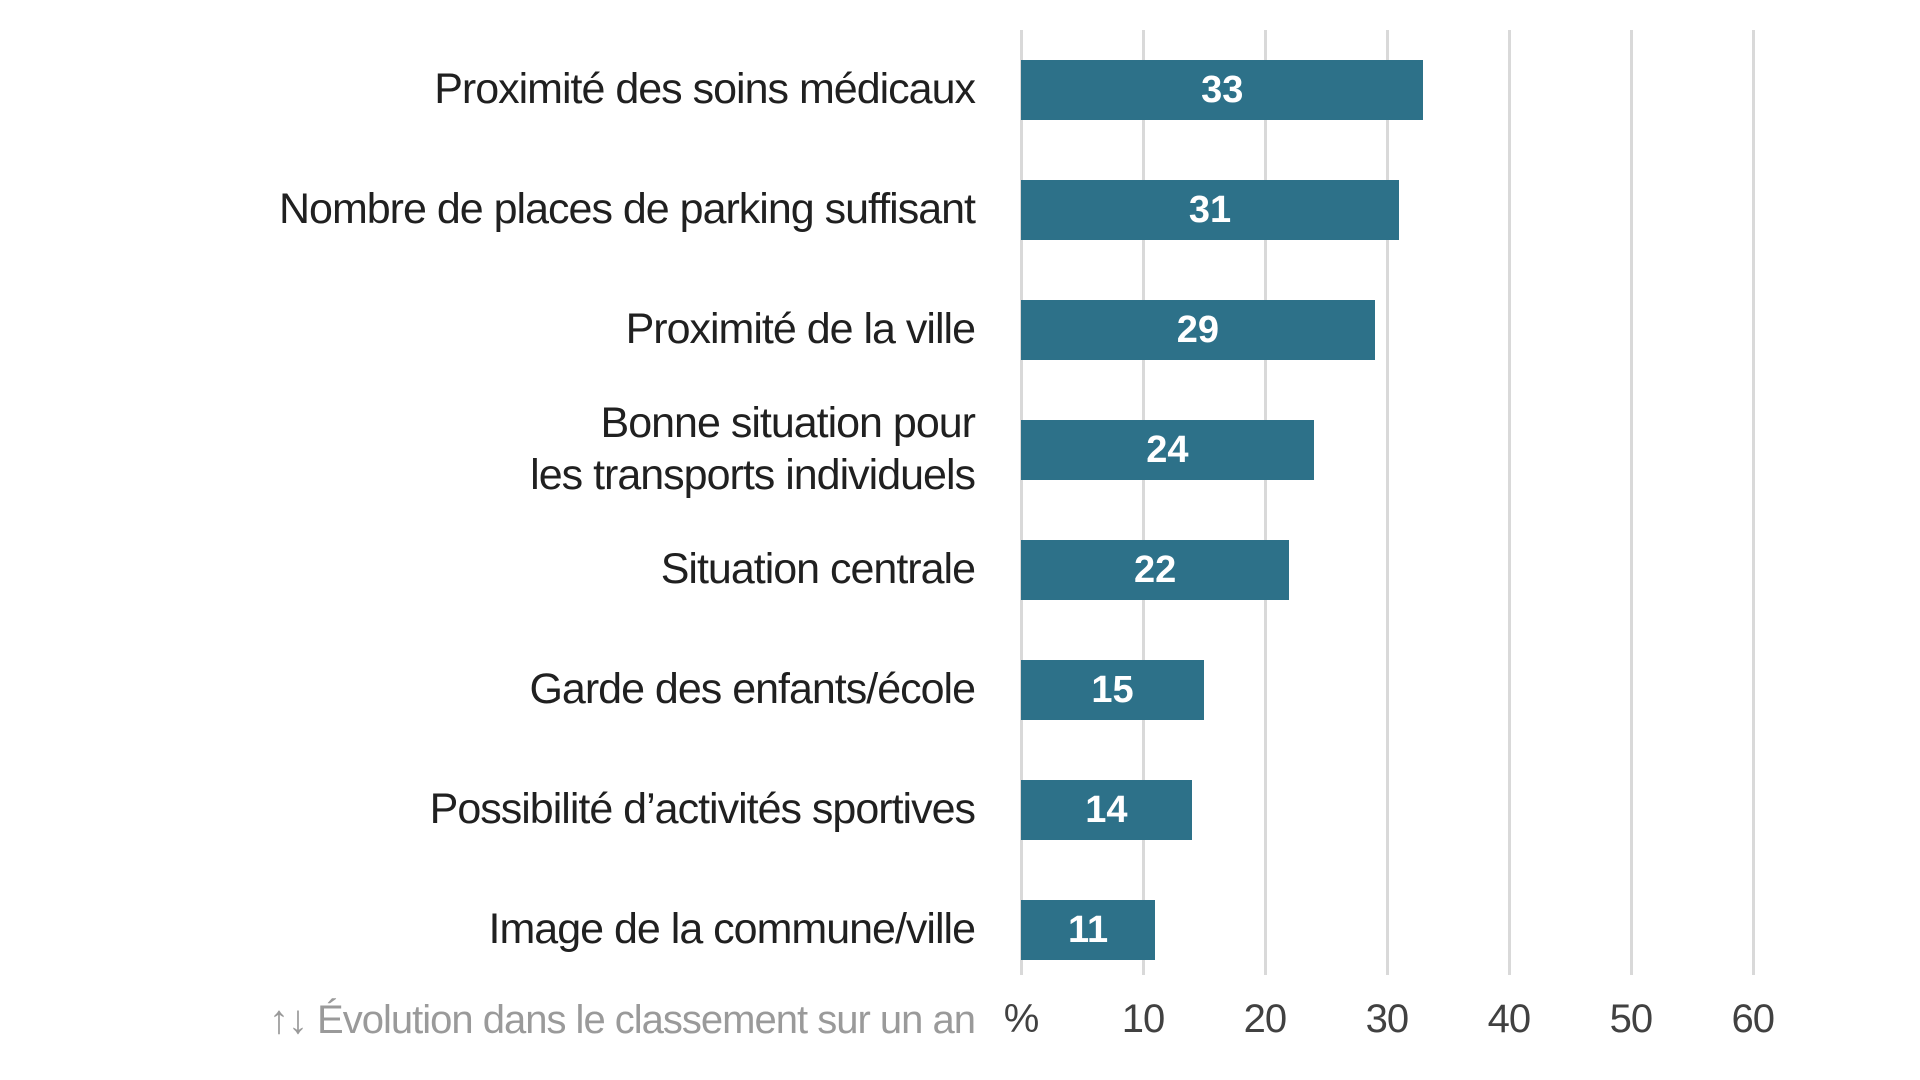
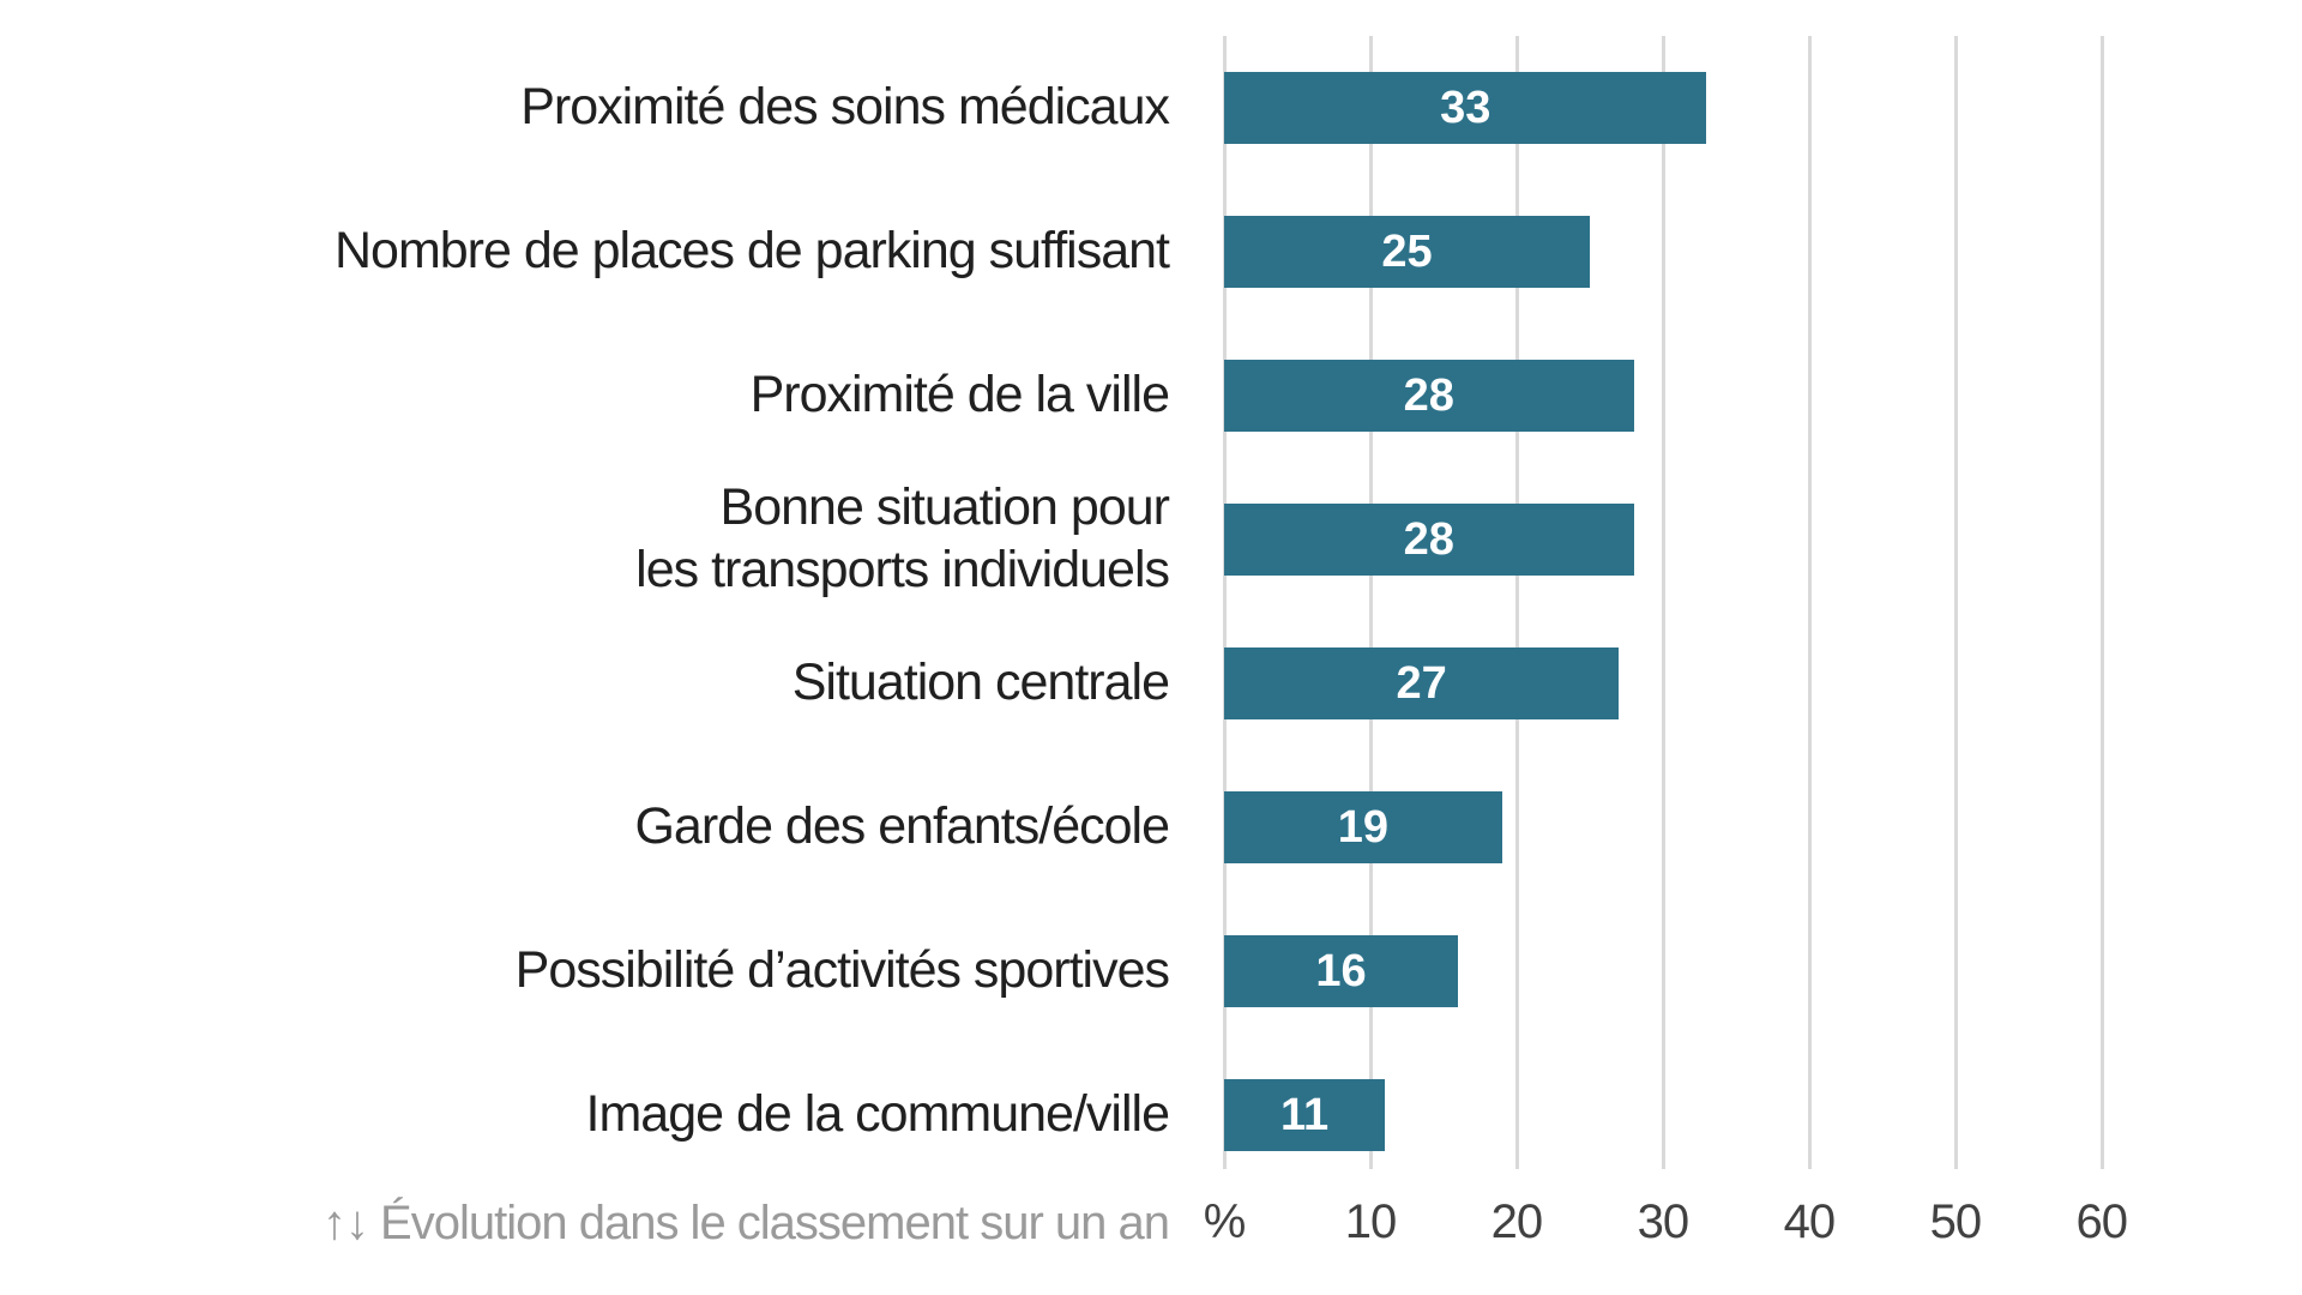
Nombre de places de parking suffisant: 31 -> 25
Proximité de la ville: 29 -> 28
Bonne situation pour les transports individuels: 24 -> 28
Situation centrale: 22 -> 27
Garde des enfants/école: 15 -> 19
Possibilité d’activités sportives: 14 -> 16
